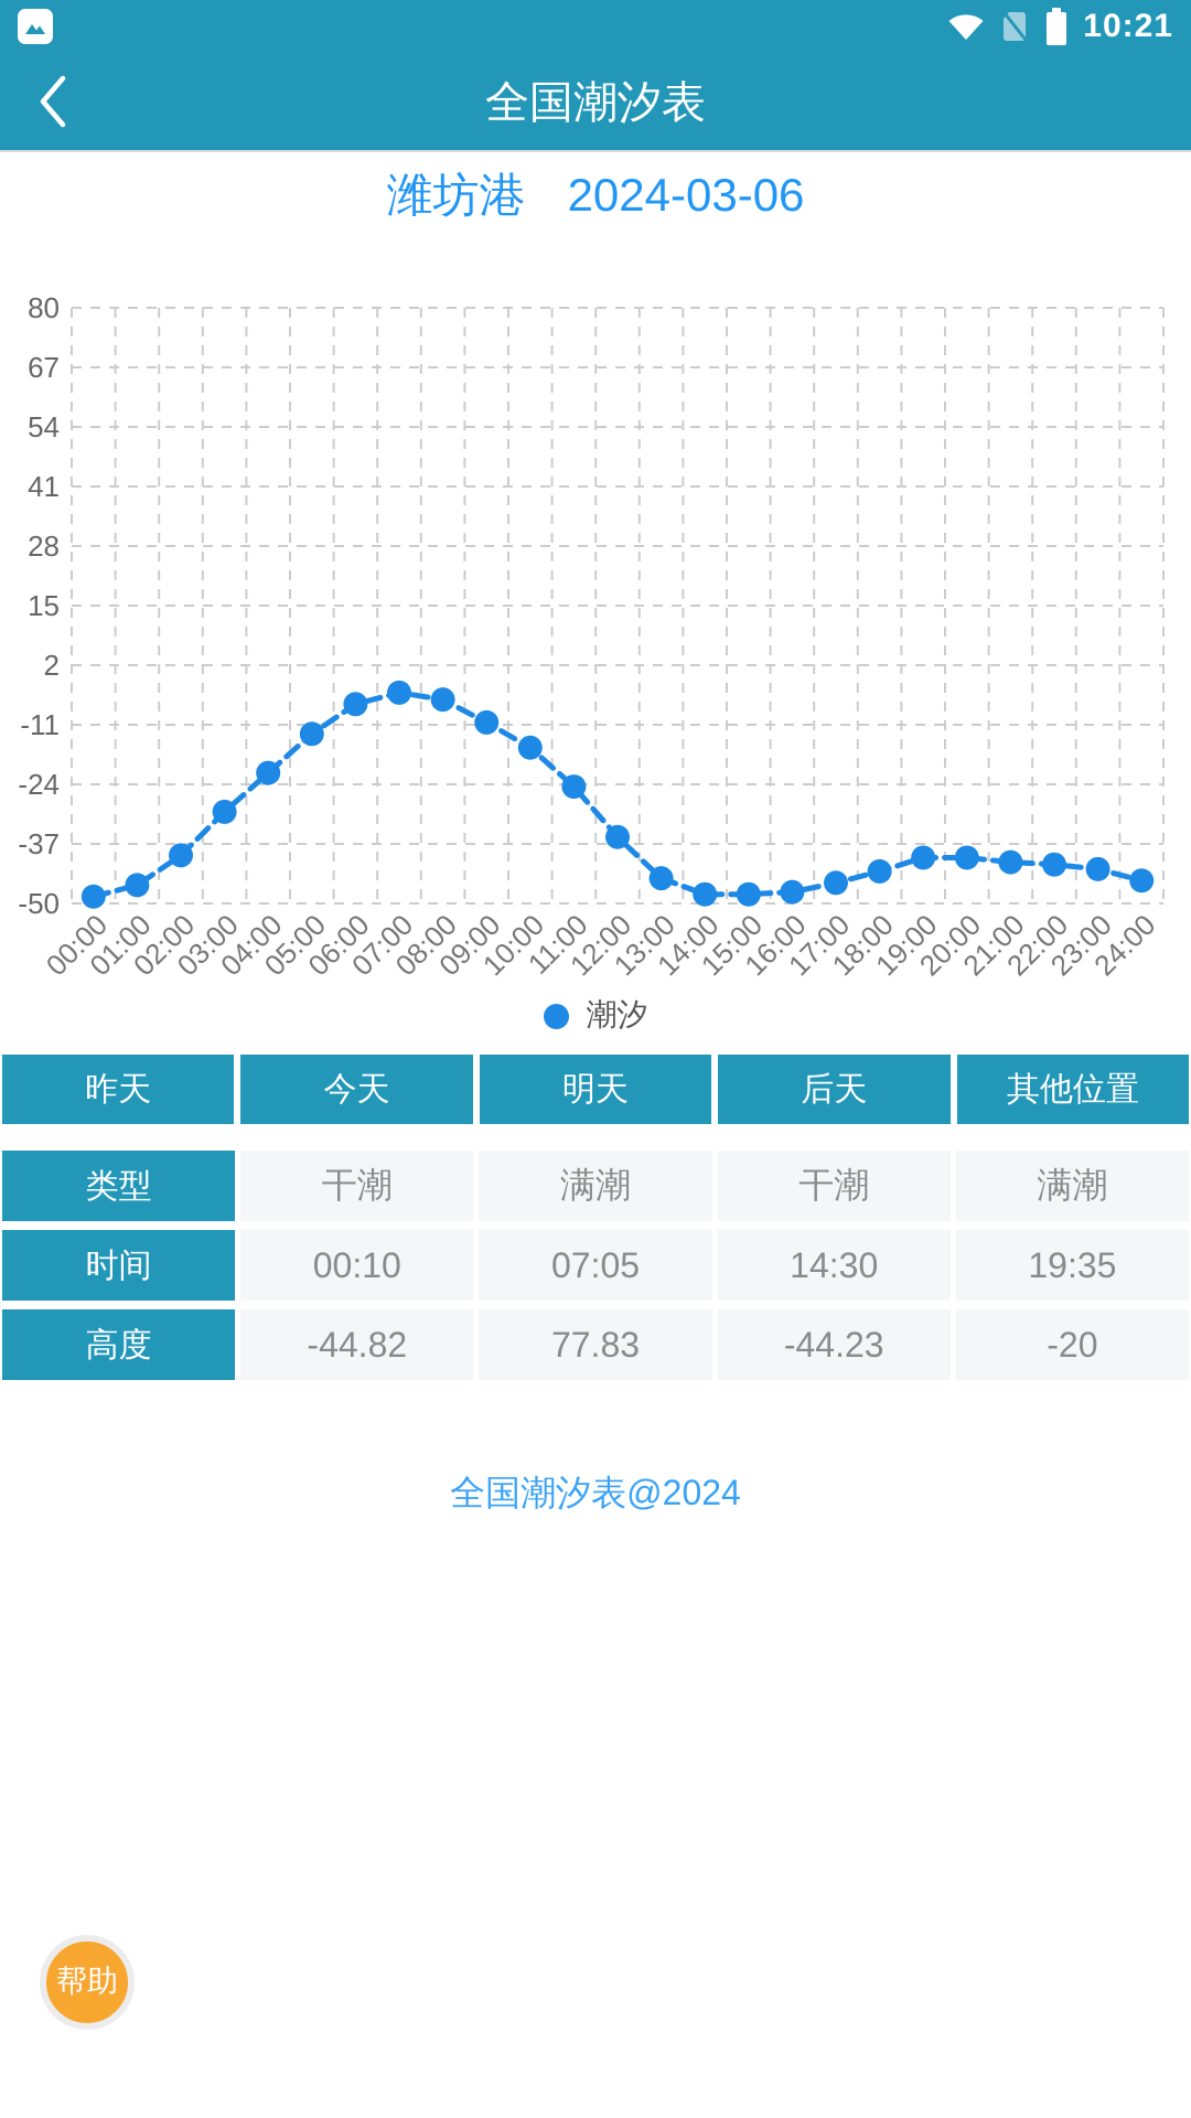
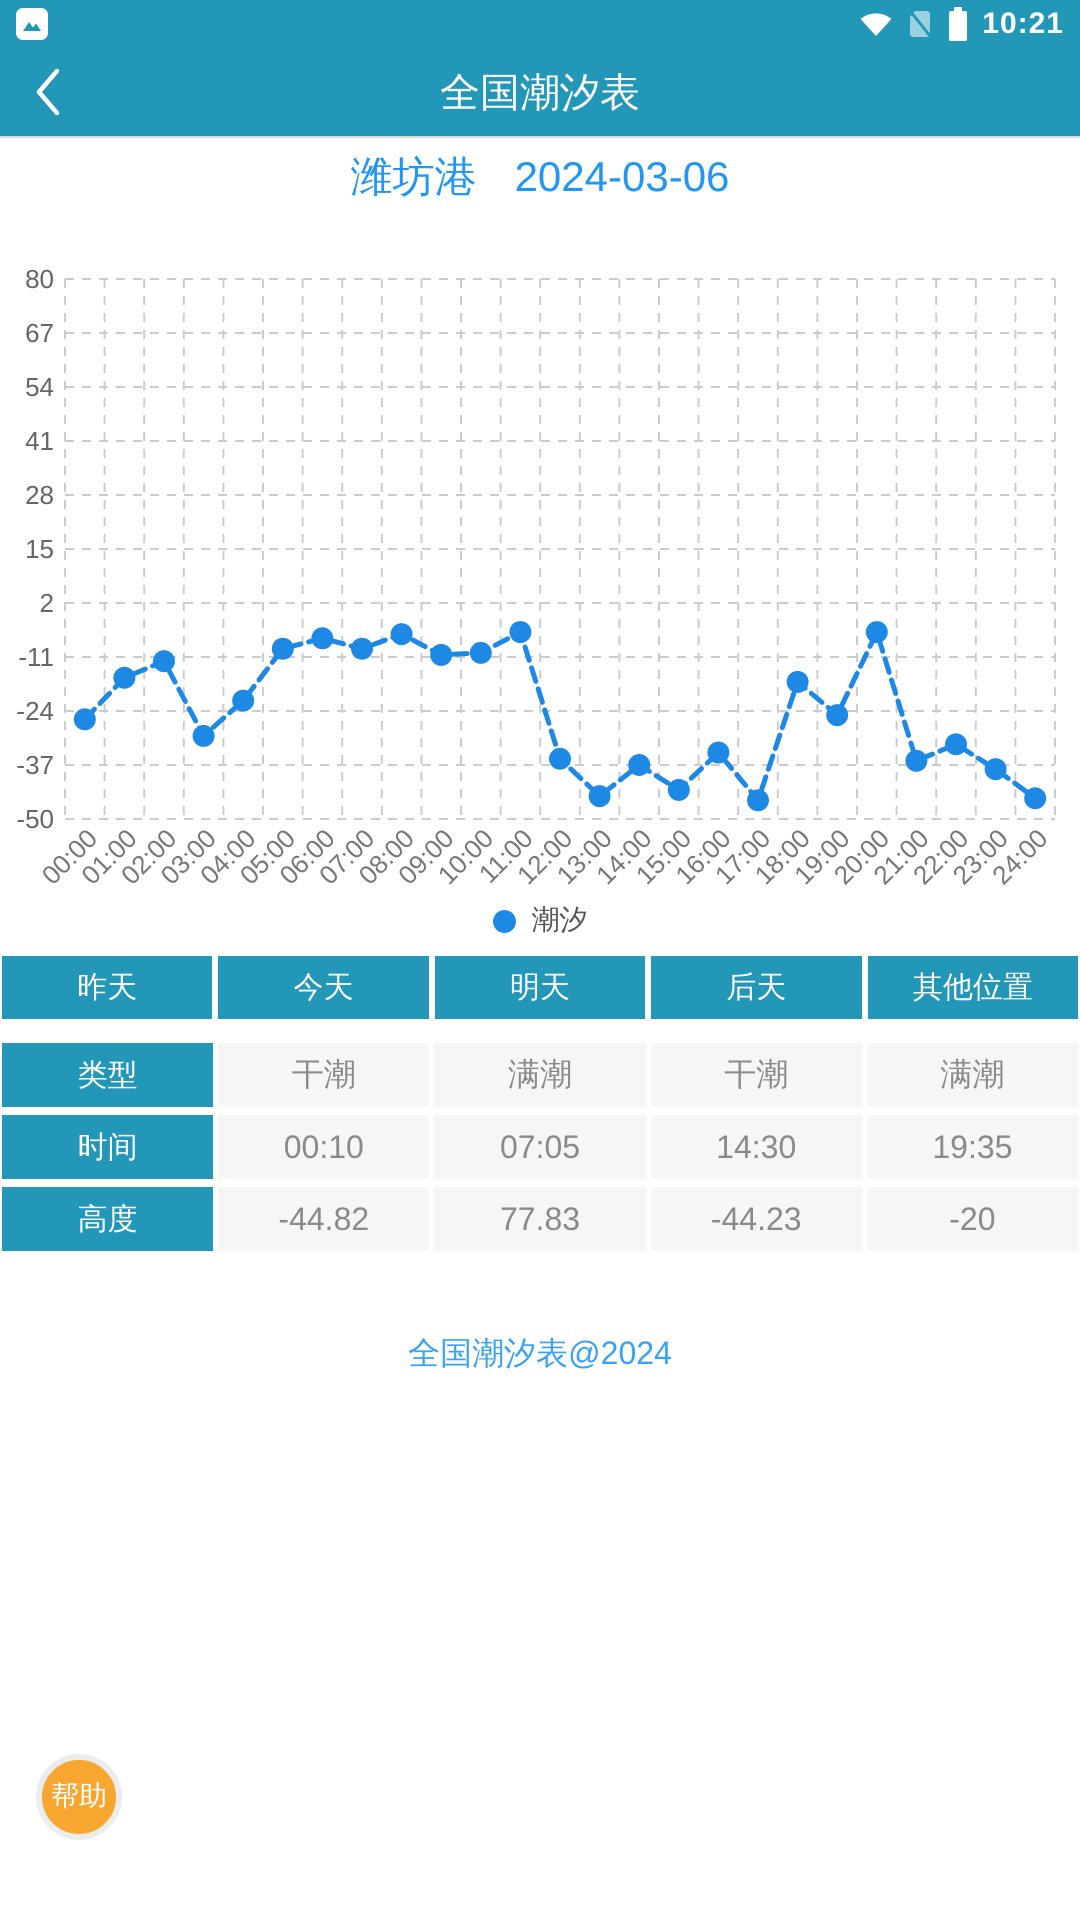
00:00: -48 -> -26
01:00: -46 -> -16
02:00: -40 -> -12
05:00: -13 -> -9
07:00: -4 -> -9
10:00: -16 -> -10
11:00: -24 -> -5
14:00: -48 -> -37
15:00: -48 -> -43
16:00: -48 -> -34
18:00: -43 -> -17
19:00: -40 -> -25
20:00: -40 -> -5
21:00: -41 -> -36
22:00: -42 -> -32
23:00: -42 -> -38
